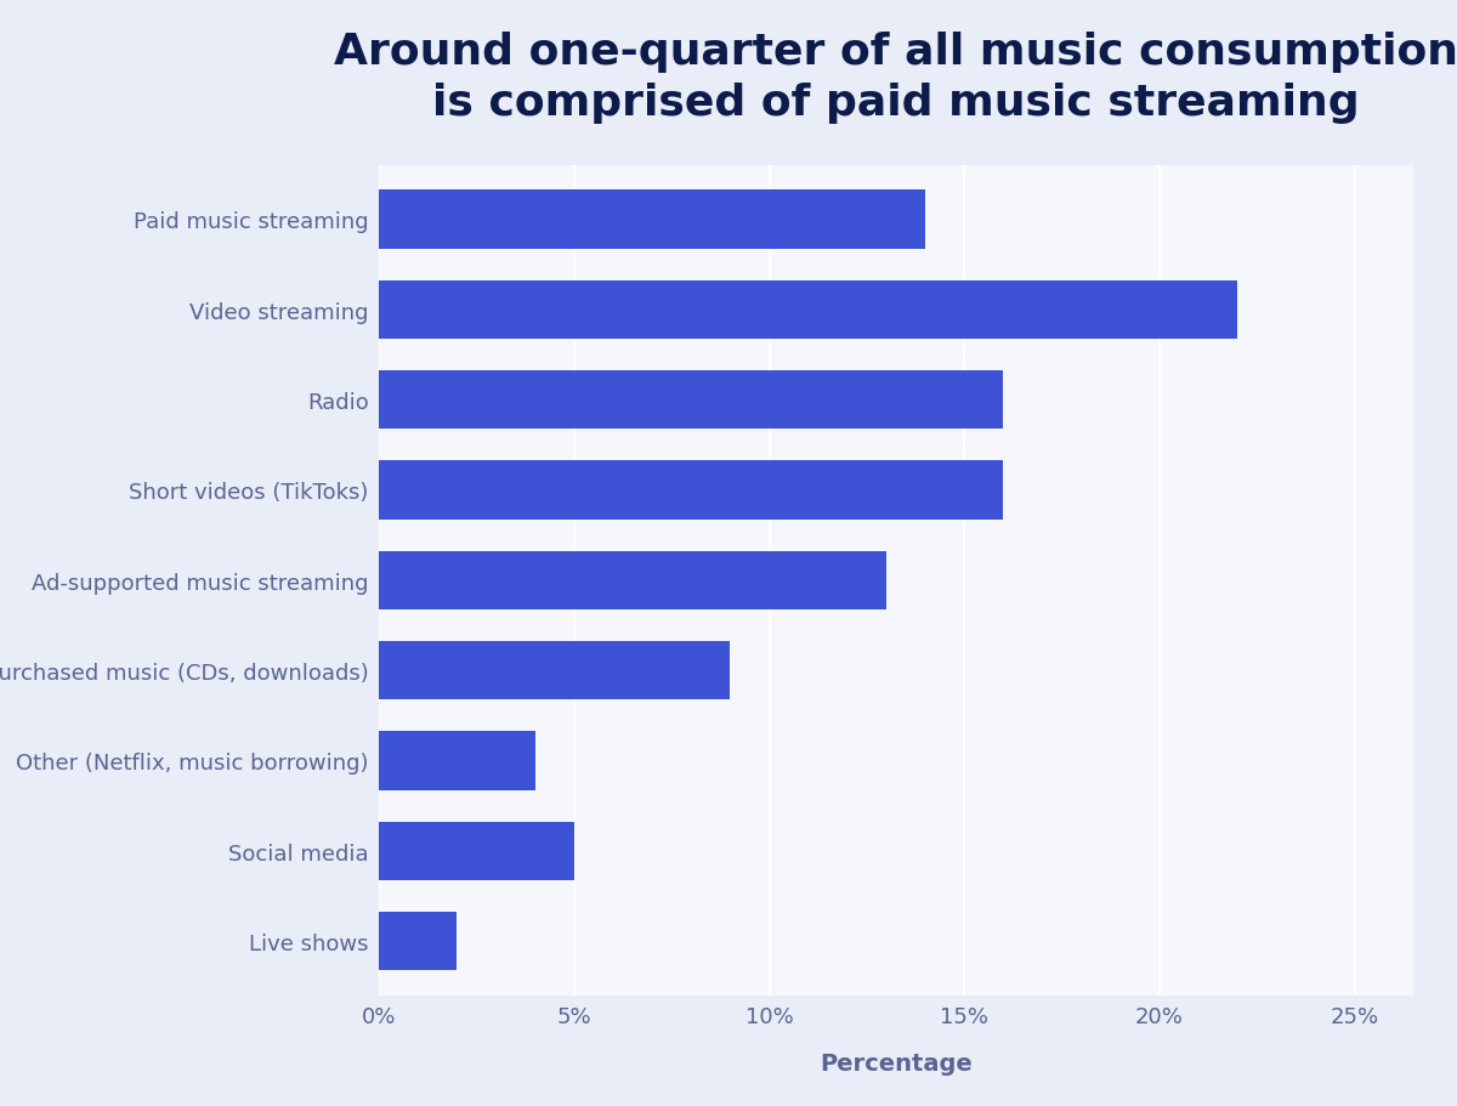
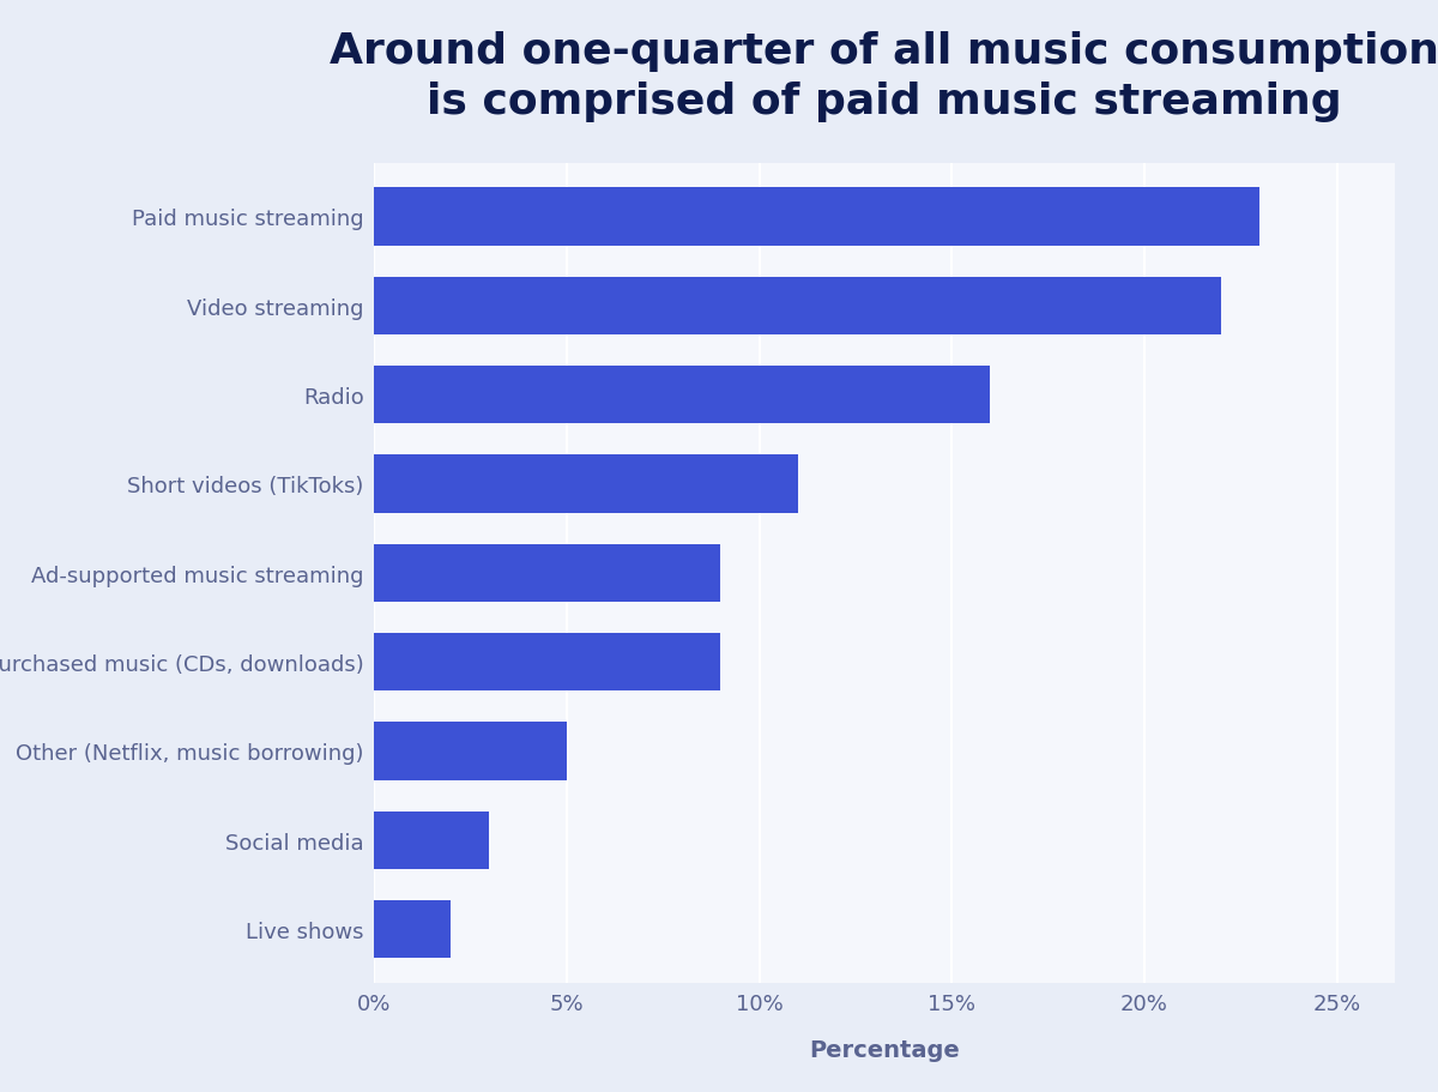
Paid music streaming: 14% -> 23%
Short videos (TikToks): 16% -> 11%
Ad-supported music streaming: 13% -> 9%
Other (Netflix, music borrowing): 4% -> 5%
Social media: 5% -> 3%
